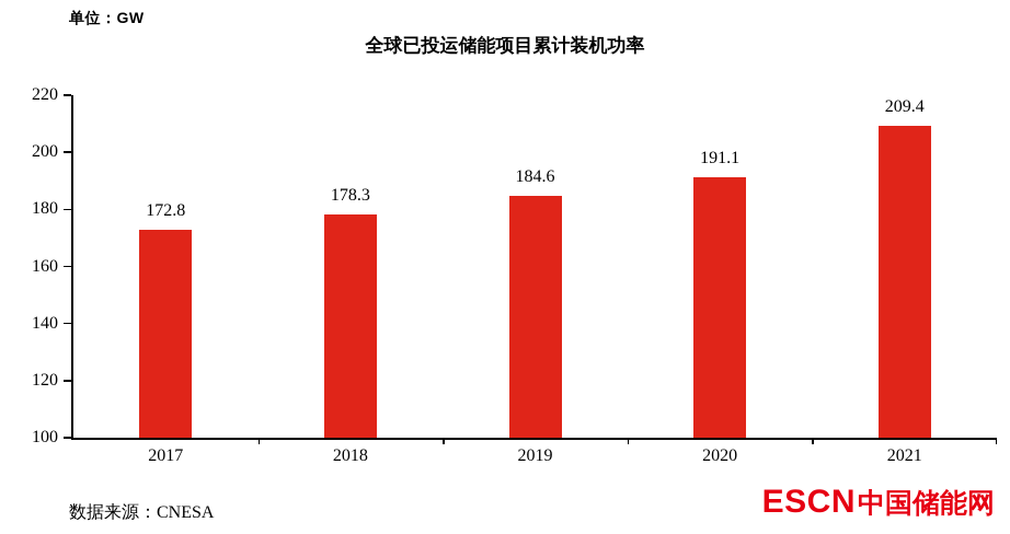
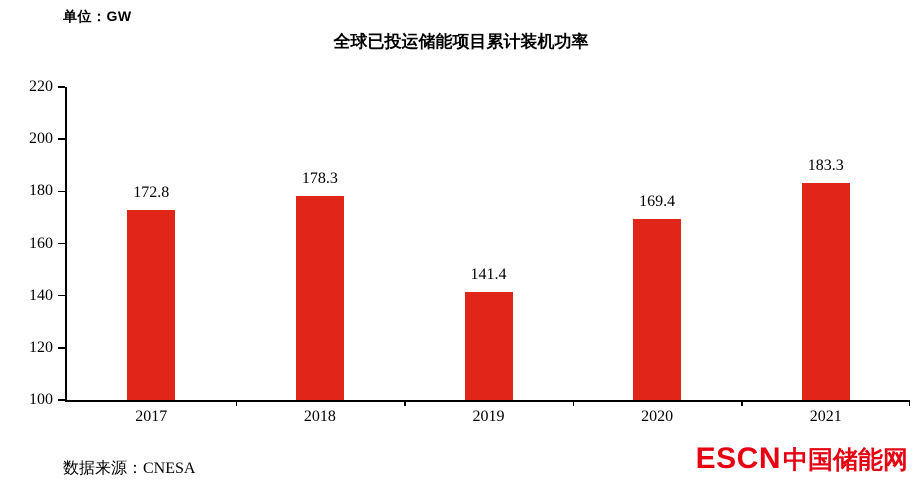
2019: 184.6 -> 141.4
2020: 191.1 -> 169.4
2021: 209.4 -> 183.3
